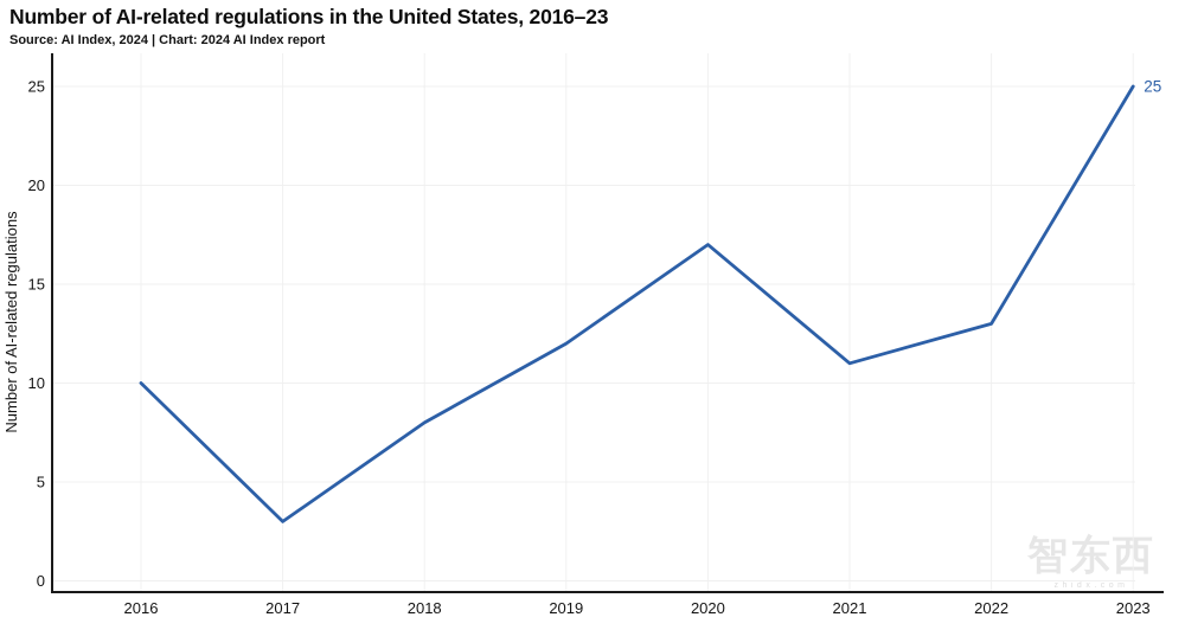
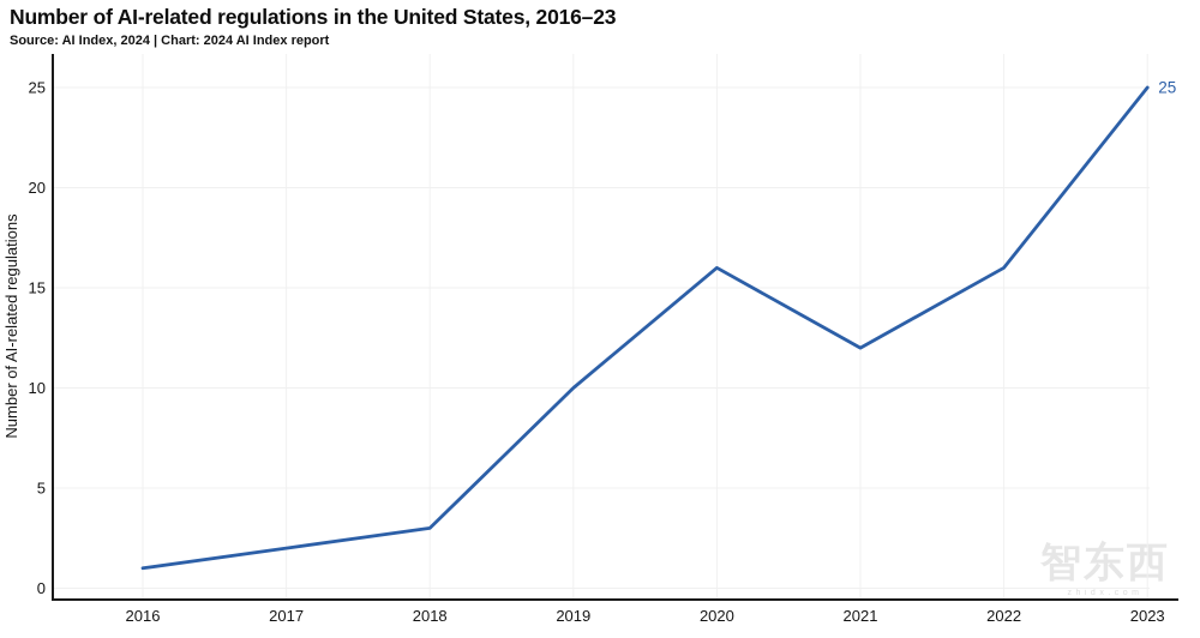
2016: 10 -> 1
2017: 3 -> 2
2018: 8 -> 3
2019: 12 -> 10
2020: 17 -> 16
2021: 11 -> 12
2022: 13 -> 16
